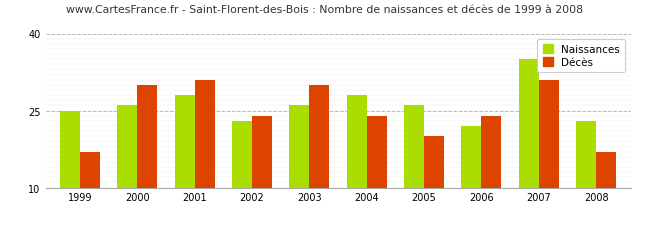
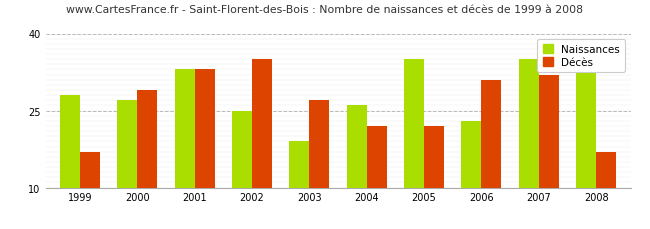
Naissances/1999: 25 -> 28
Naissances/2000: 26 -> 27
Décès/2000: 30 -> 29
Naissances/2001: 28 -> 33
Décès/2001: 31 -> 33
Naissances/2002: 23 -> 25
Décès/2002: 24 -> 35
Naissances/2003: 26 -> 19
Décès/2003: 30 -> 27
Naissances/2004: 28 -> 26
Décès/2004: 24 -> 22
Naissances/2005: 26 -> 35
Décès/2005: 20 -> 22
Naissances/2006: 22 -> 23
Décès/2006: 24 -> 31
Décès/2007: 31 -> 32
Naissances/2008: 23 -> 33
